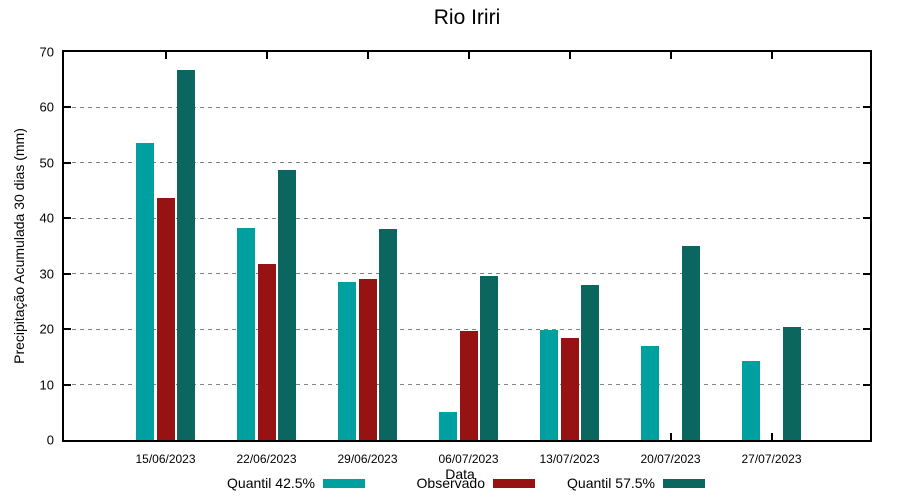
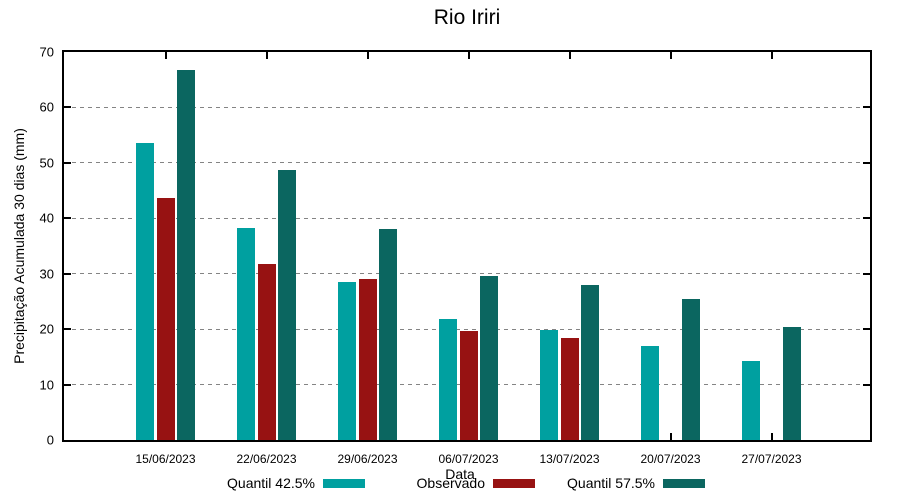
Quantil 42.5%/06/07/2023: 5 -> 22
Quantil 57.5%/20/07/2023: 35 -> 25
